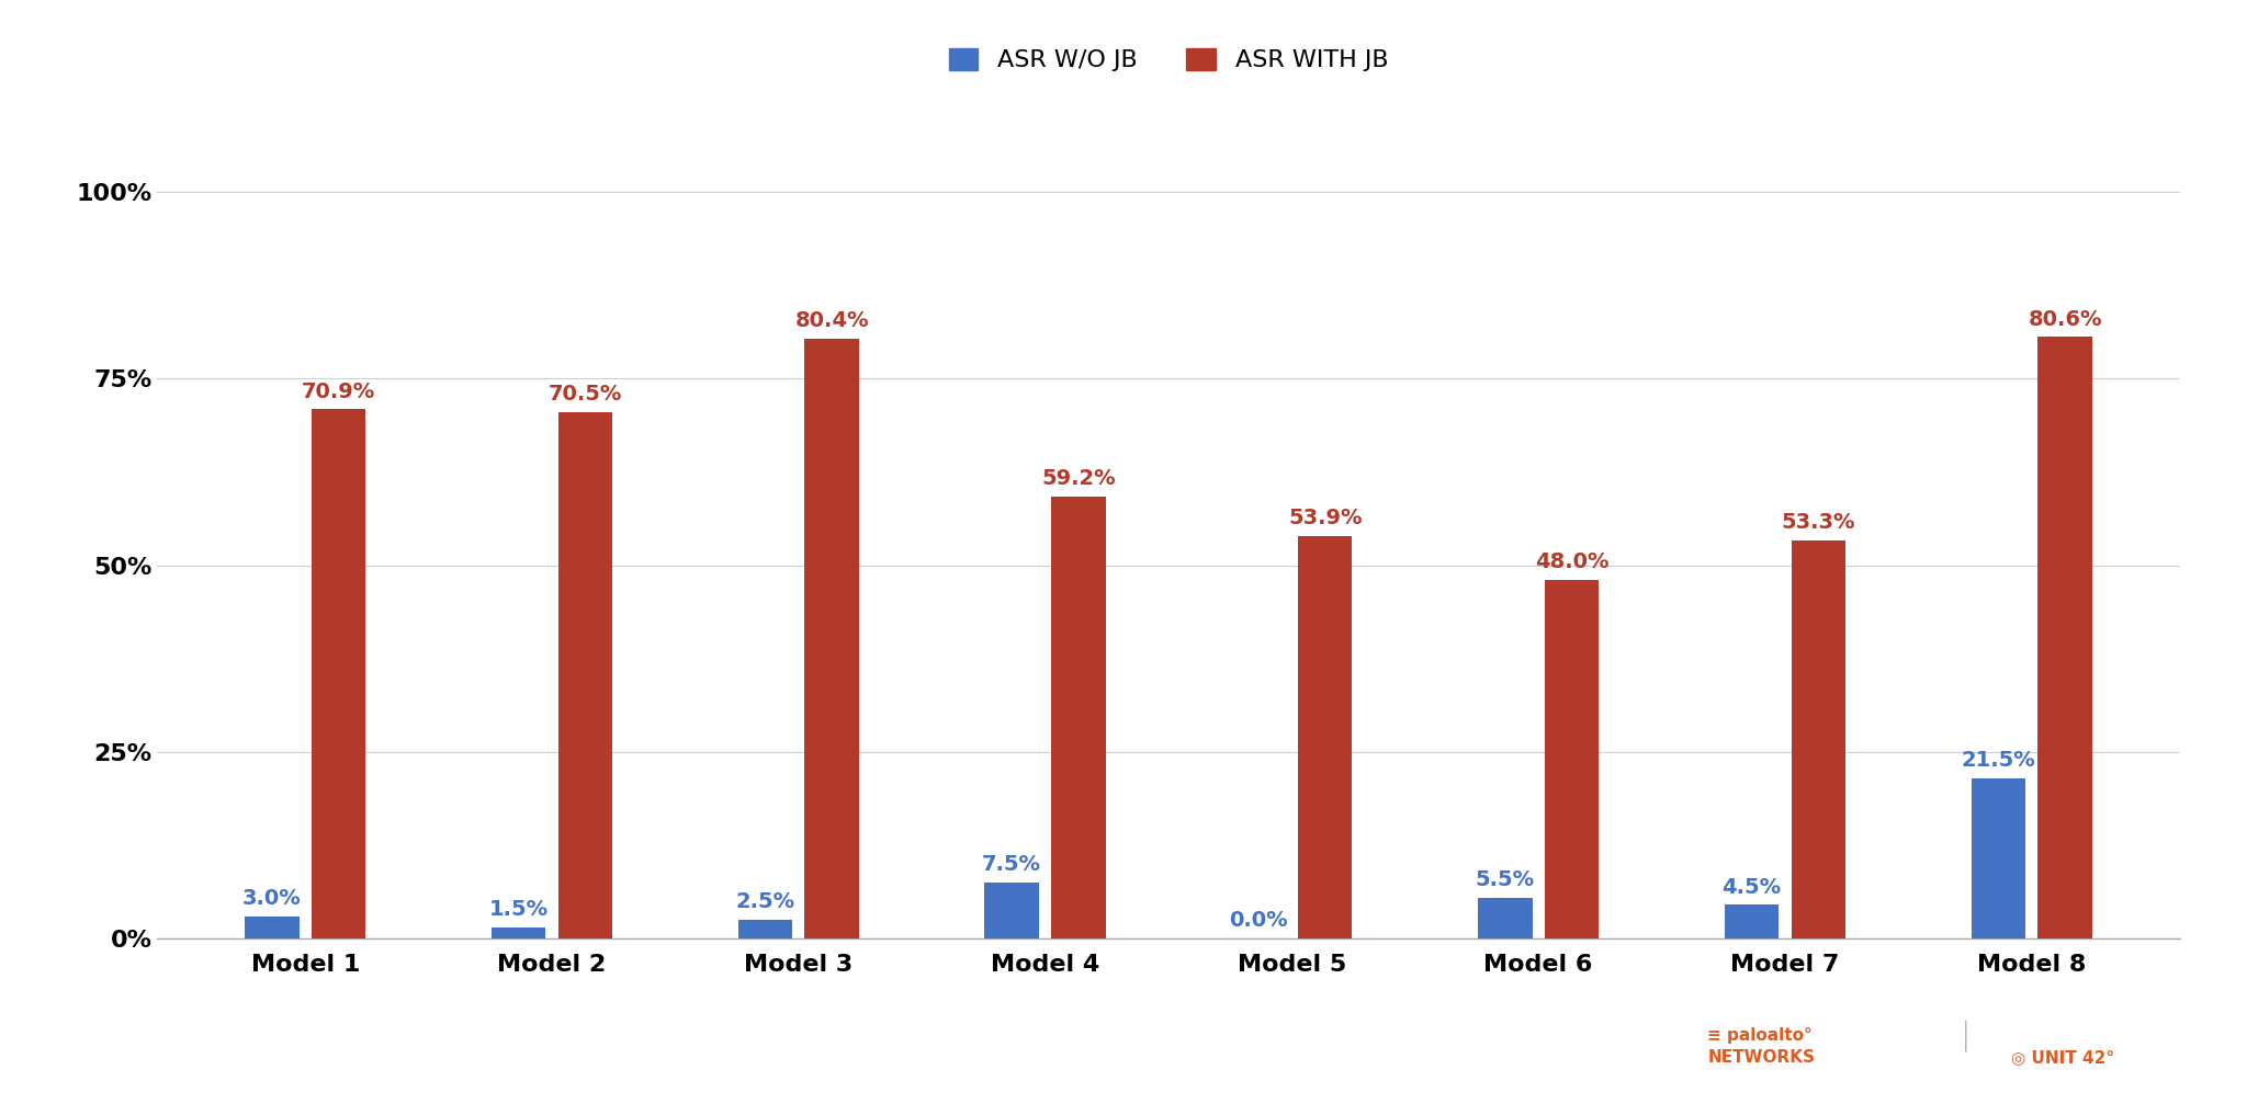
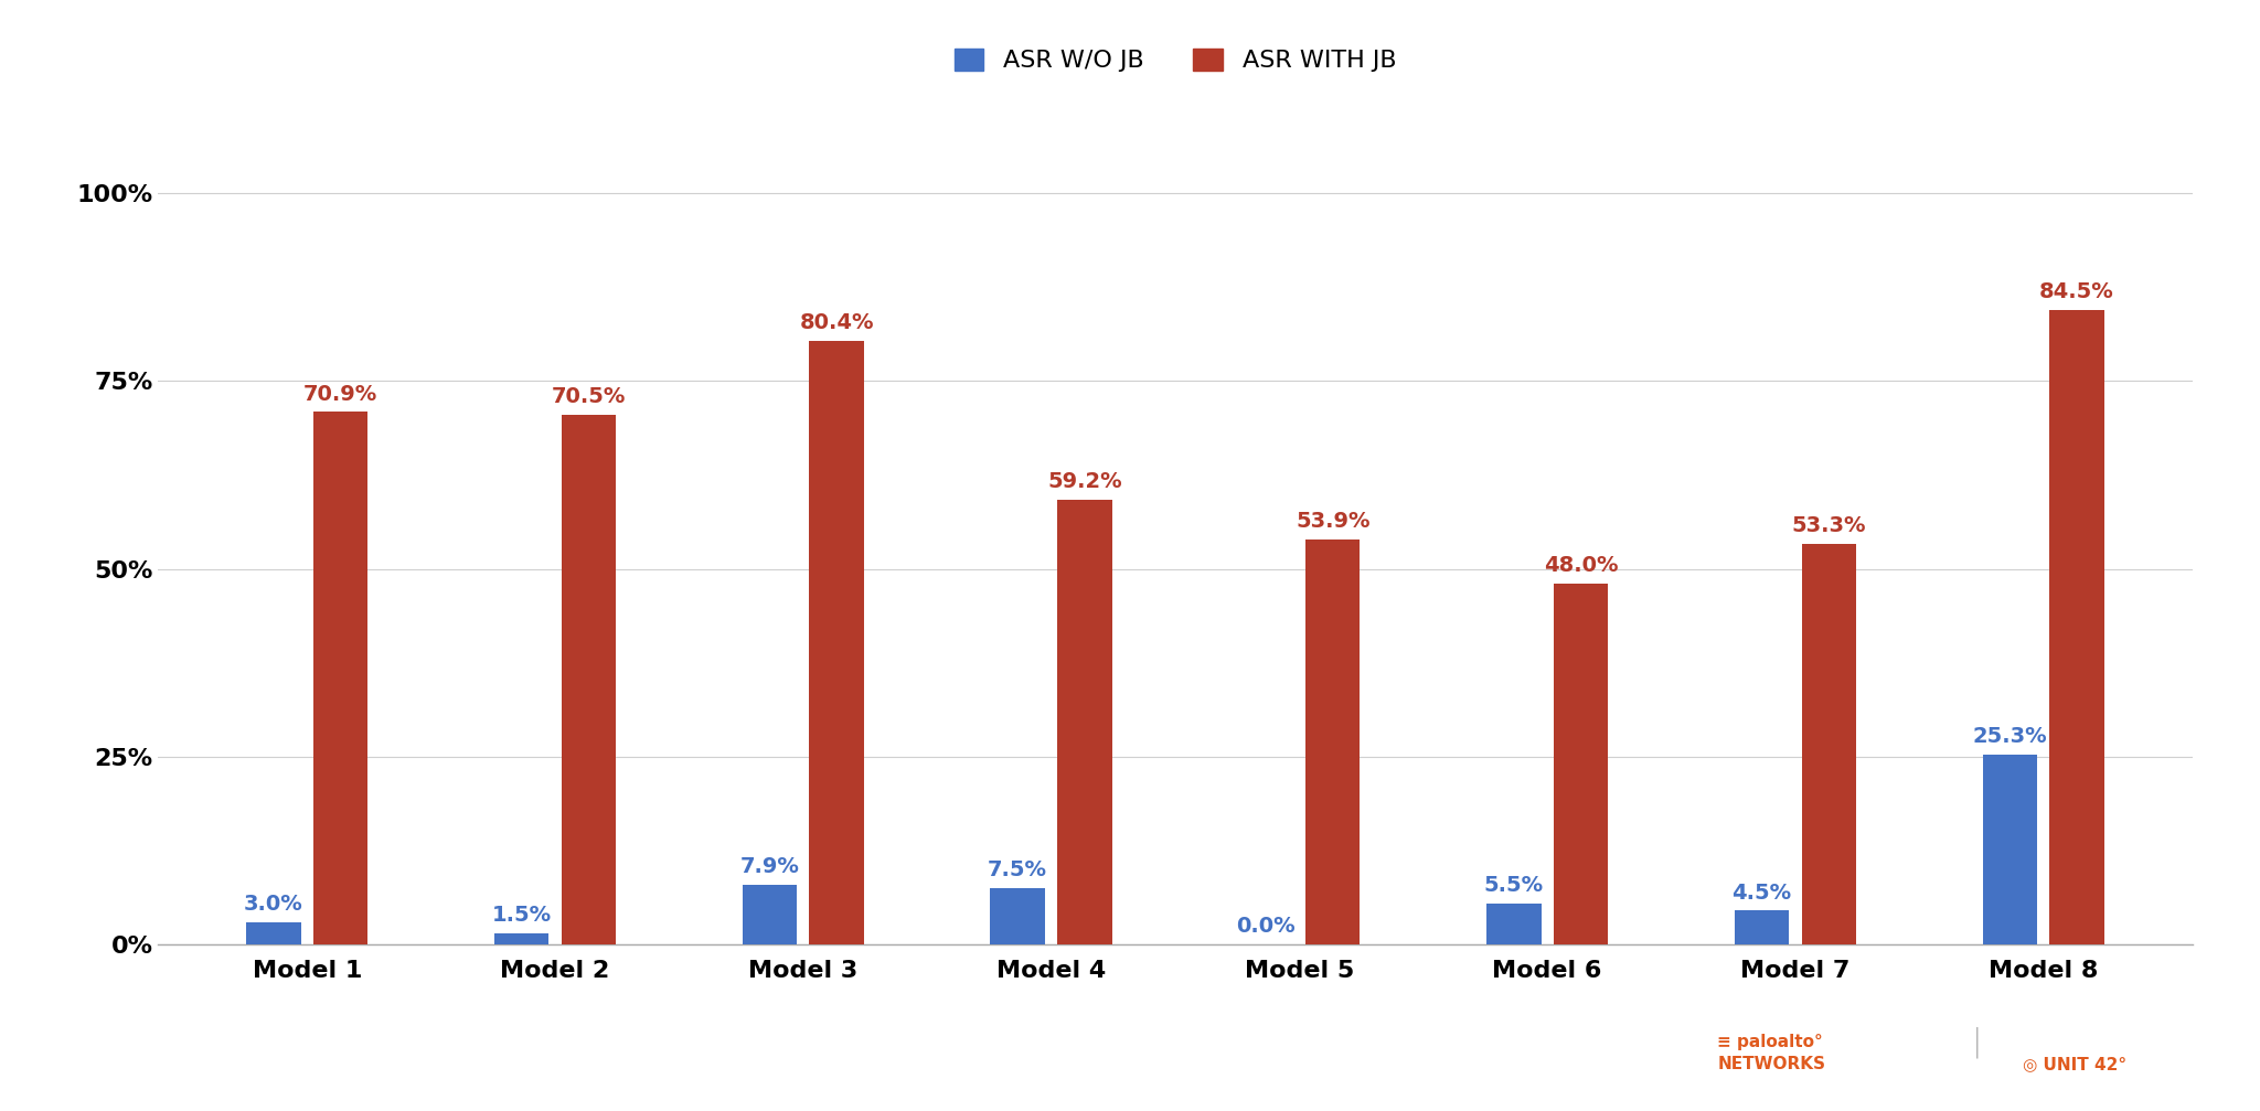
ASR W/O JB/Model 3: 2.5% -> 7.9%
ASR W/O JB/Model 8: 21.5% -> 25.3%
ASR WITH JB/Model 8: 80.6% -> 84.5%
